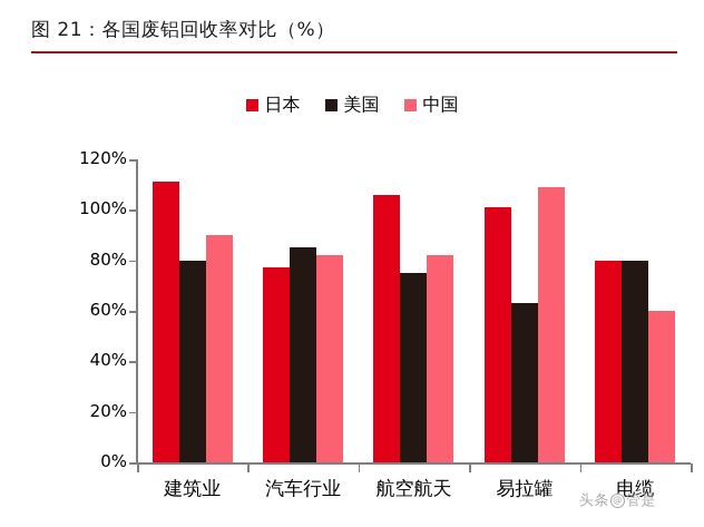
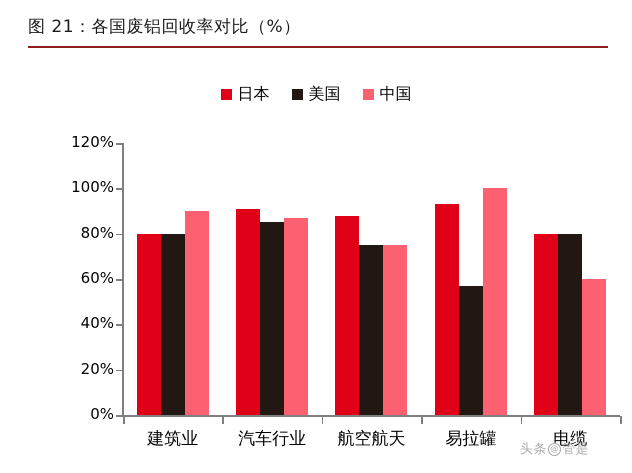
日本/建筑业: 111% -> 80%
日本/汽车行业: 77% -> 91%
中国/汽车行业: 82% -> 87%
日本/航空航天: 106% -> 88%
中国/航空航天: 82% -> 75%
日本/易拉罐: 101% -> 93%
美国/易拉罐: 63% -> 57%
中国/易拉罐: 109% -> 100%
